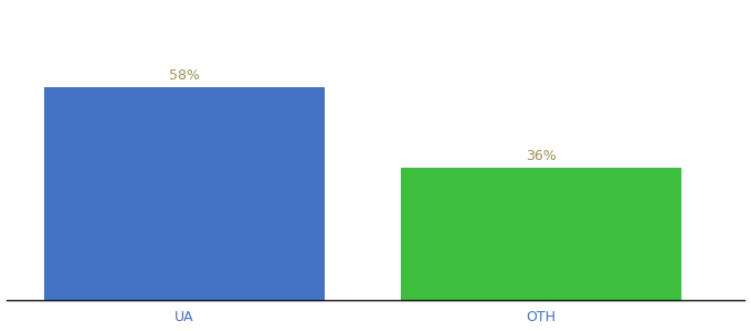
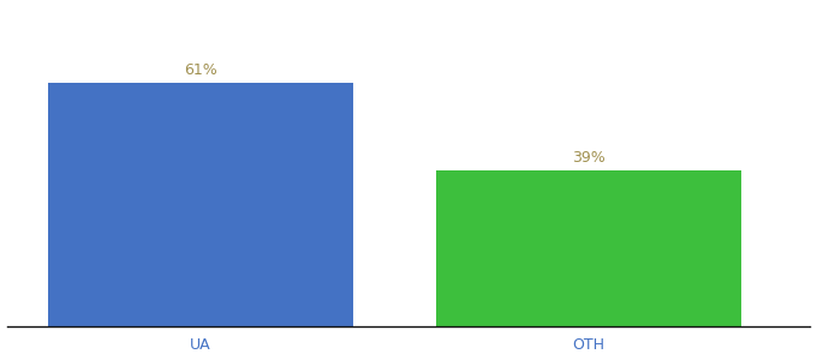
UA: 58% -> 61%
OTH: 36% -> 39%
